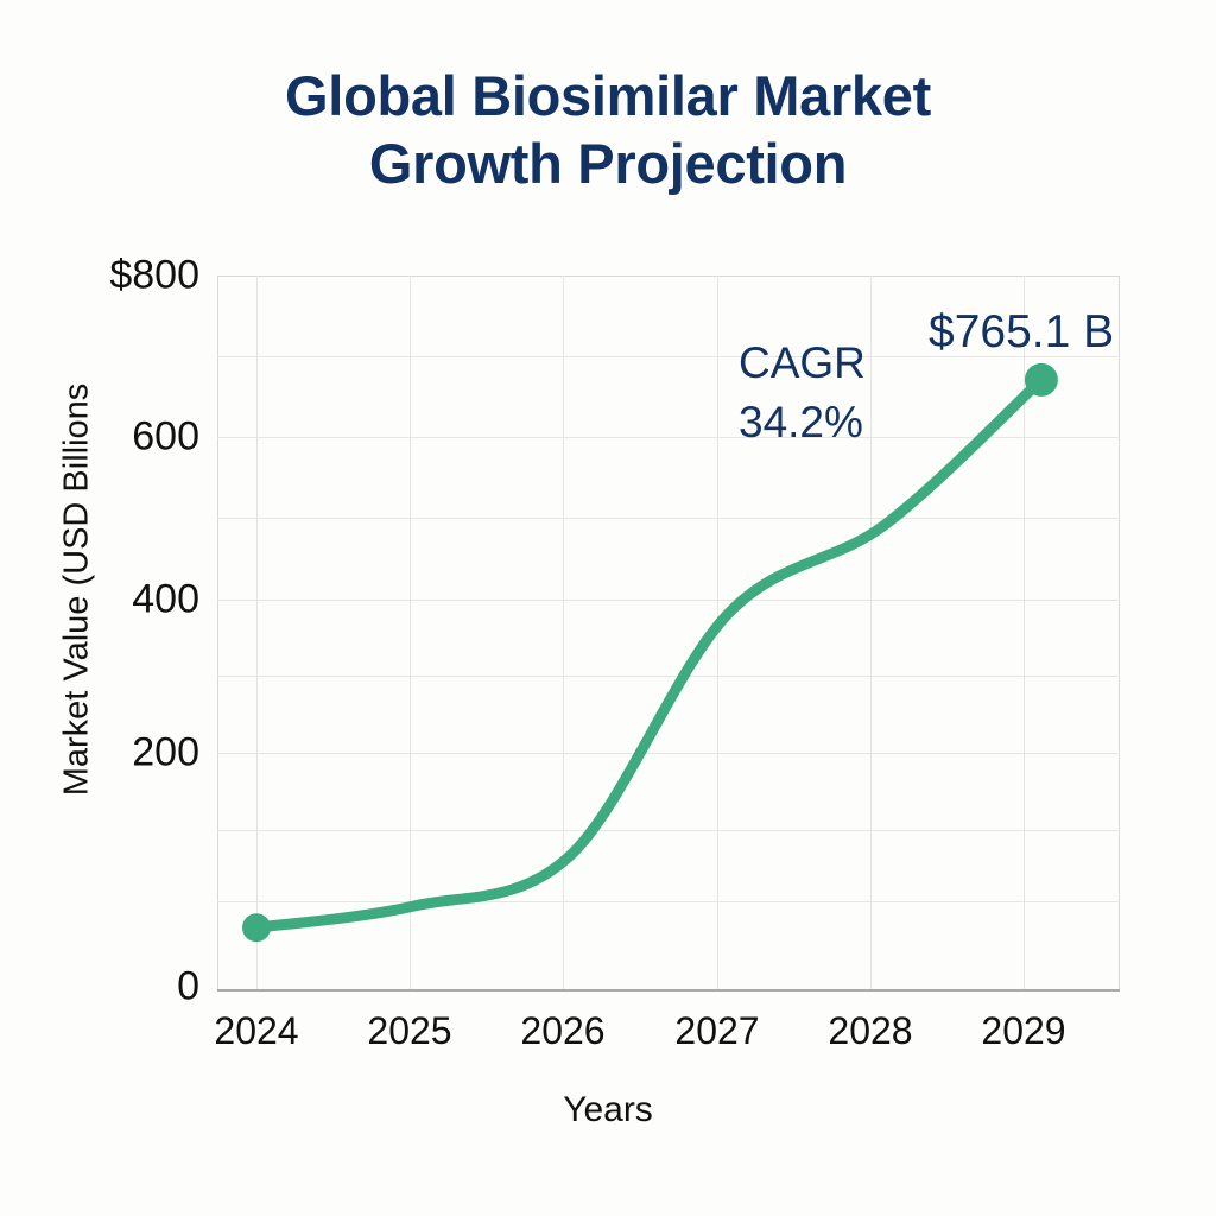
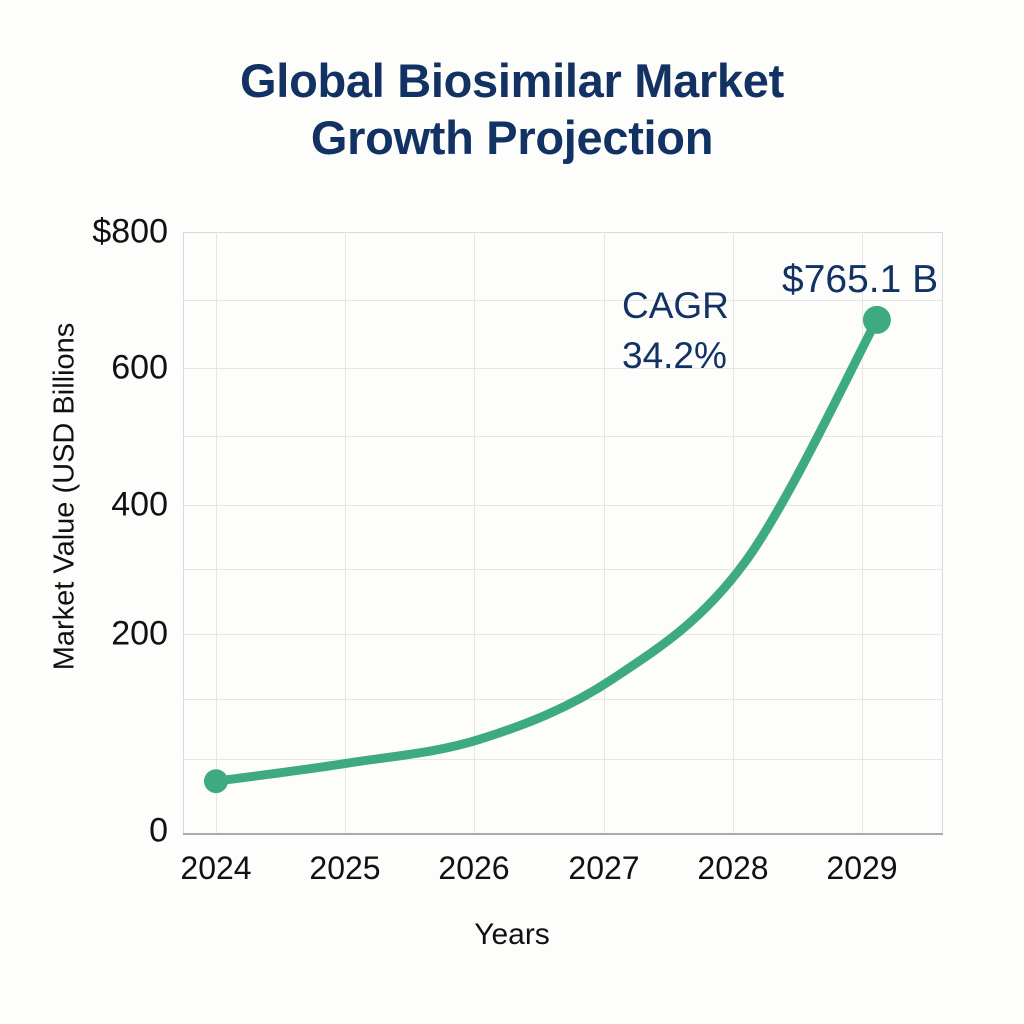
2026: 150 -> 120
2027: 420 -> 200
2028: 520 -> 360
